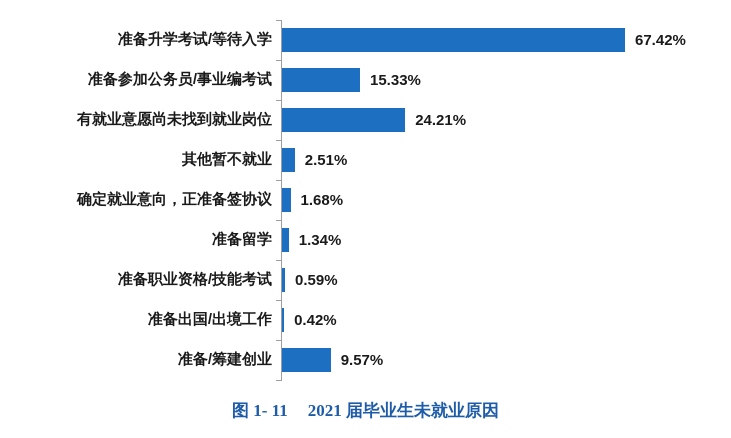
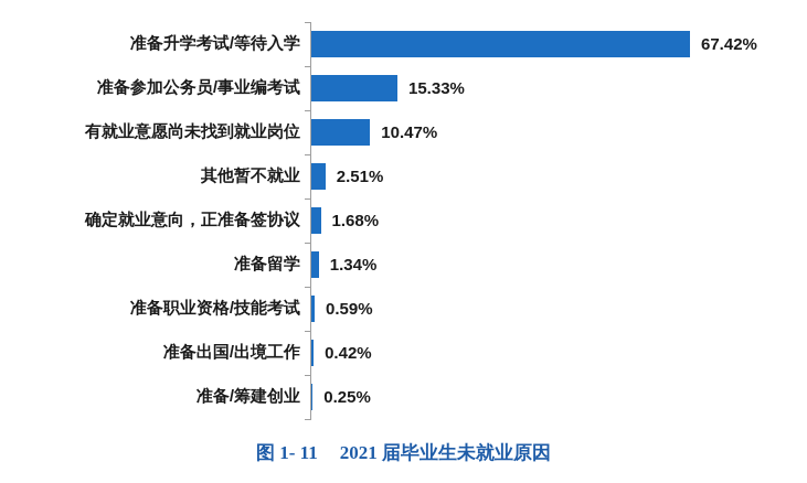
有就业意愿尚未找到就业岗位: 24.21% -> 10.47%
准备/筹建创业: 9.57% -> 0.25%
